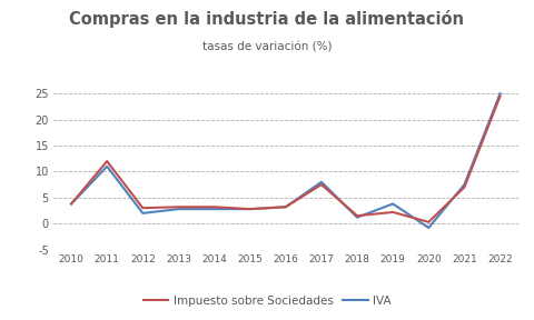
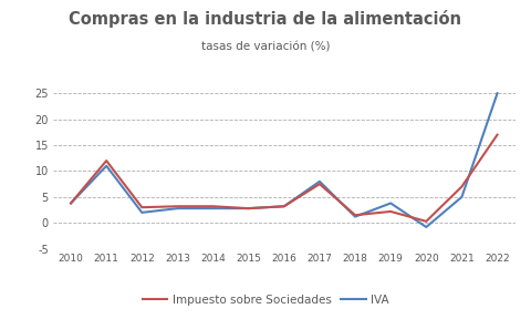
IVA/2021: 7.5 -> 5.0
Impuesto sobre Sociedades/2022: 24.5 -> 17.0
